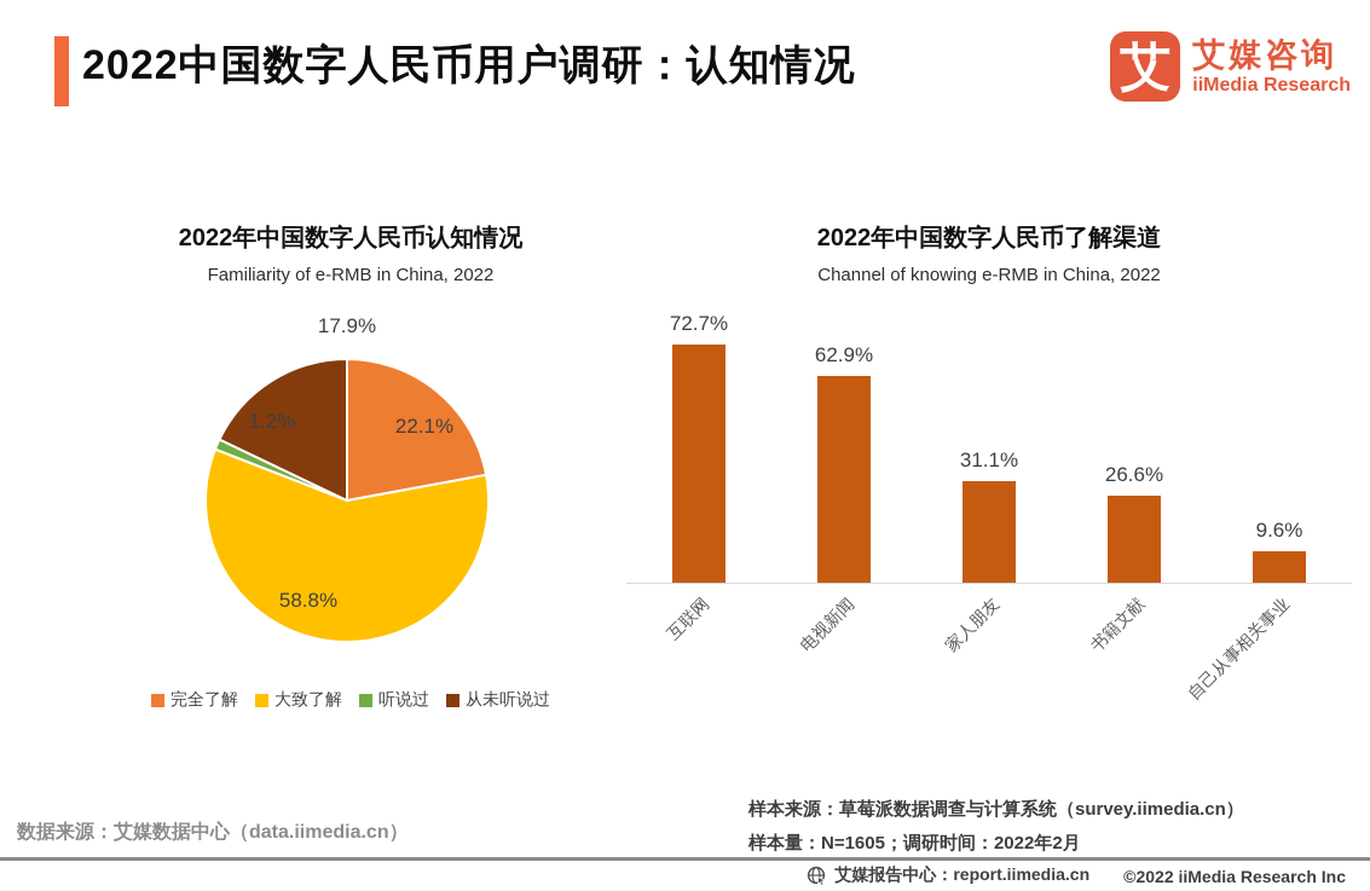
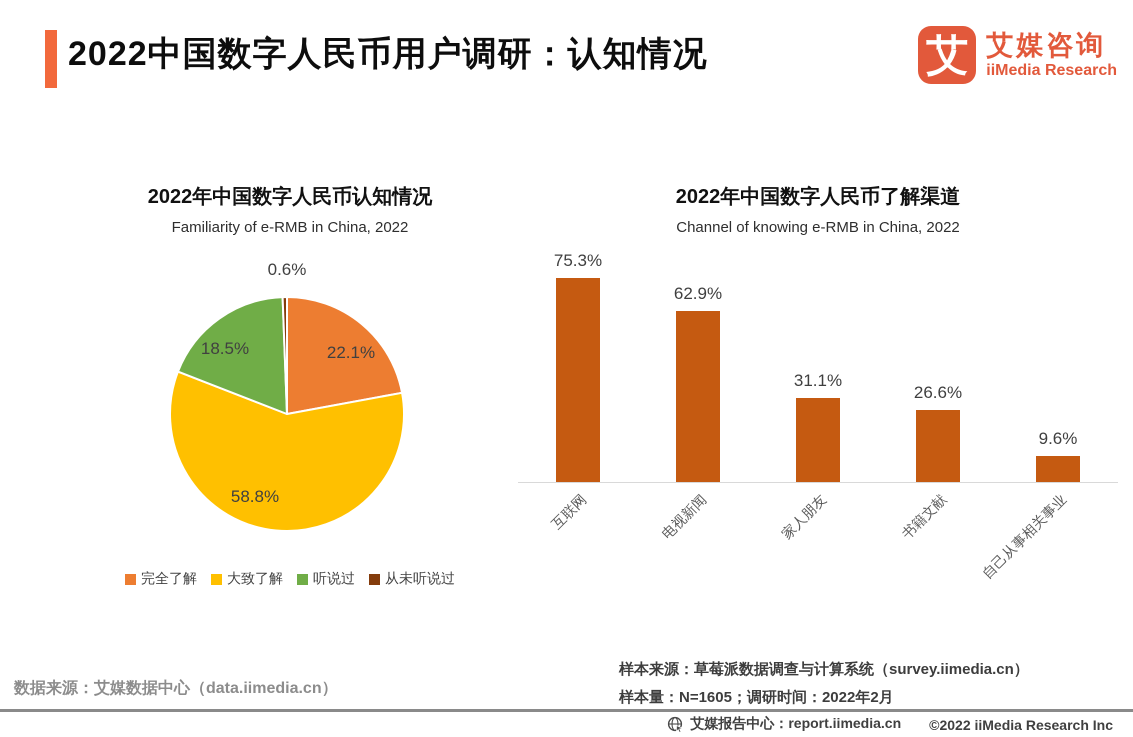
2022年中国数字人民币认知情况/听说过: 1.2% -> 18.5%
2022年中国数字人民币认知情况/从未听说过: 17.9% -> 0.6%
2022年中国数字人民币了解渠道/互联网: 72.7% -> 75.3%
